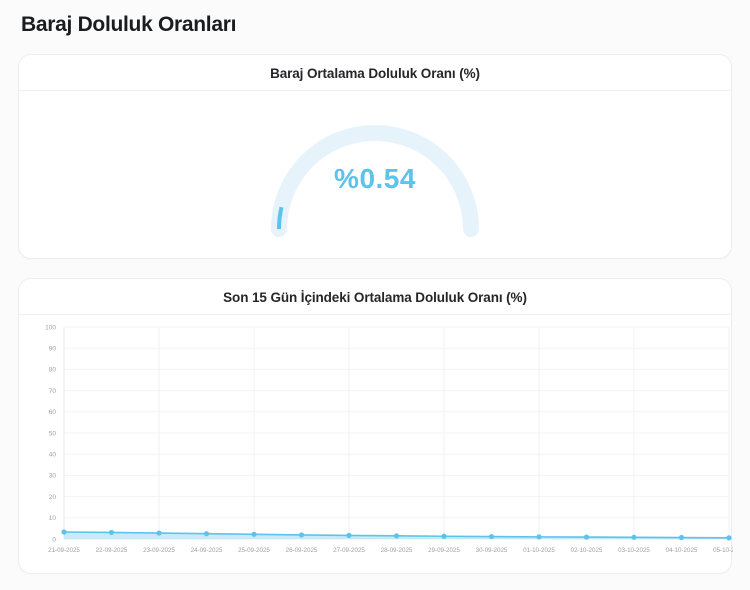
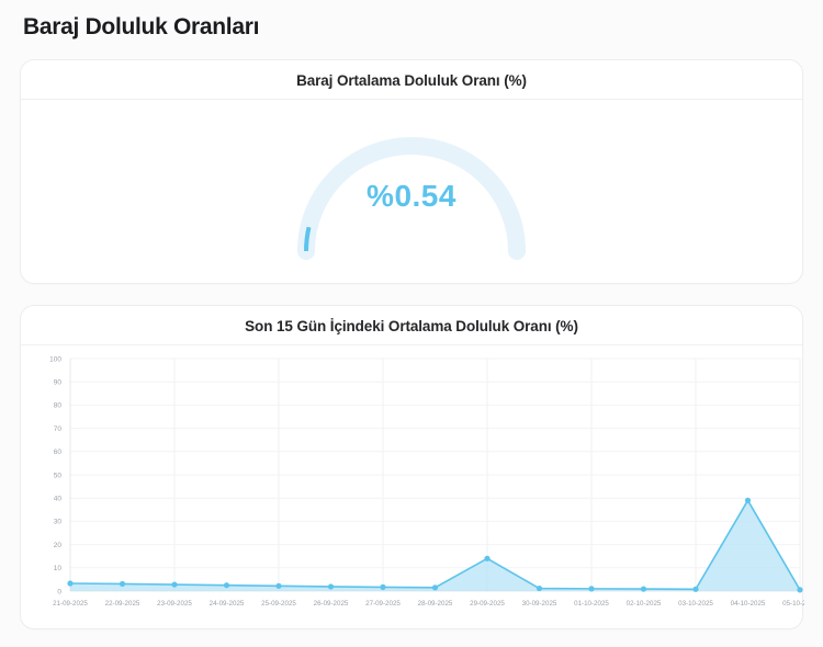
29-09-2025: 1 -> 14
04-10-2025: 1 -> 39
